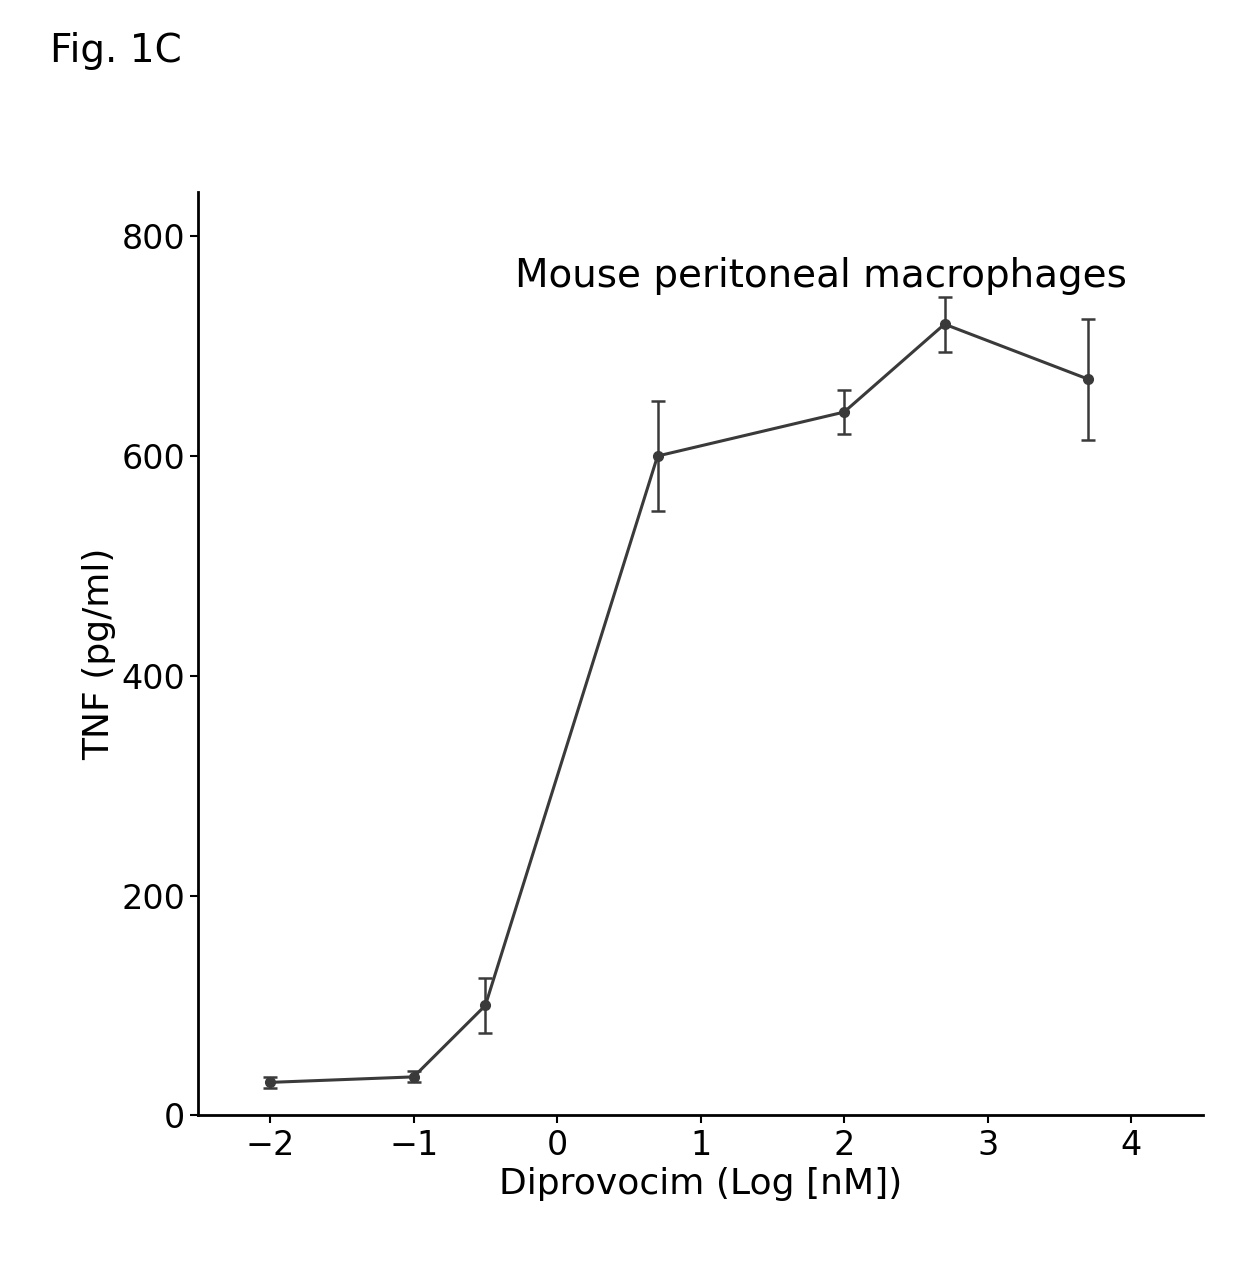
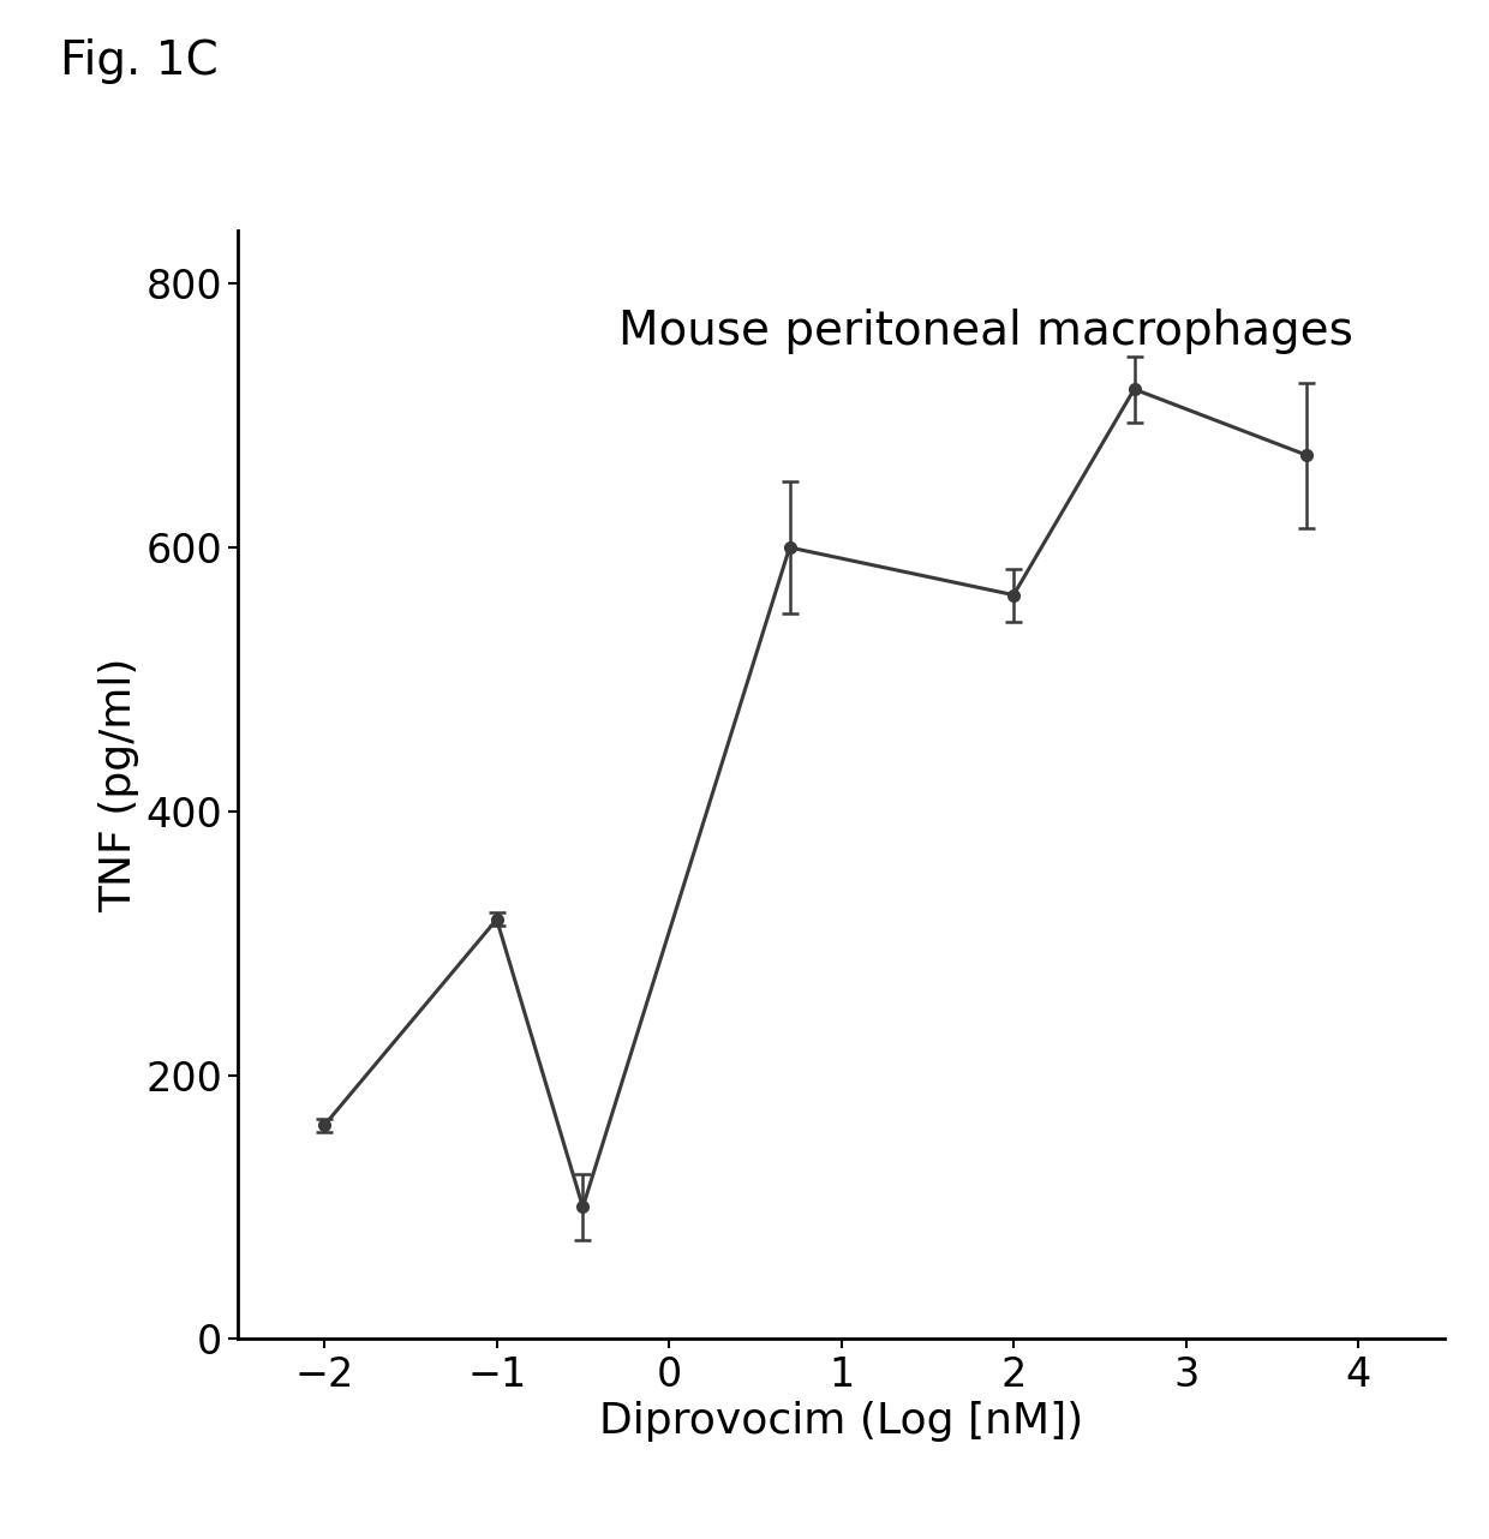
−2: 30 -> 162
−1: 35 -> 318
2: 640 -> 564
